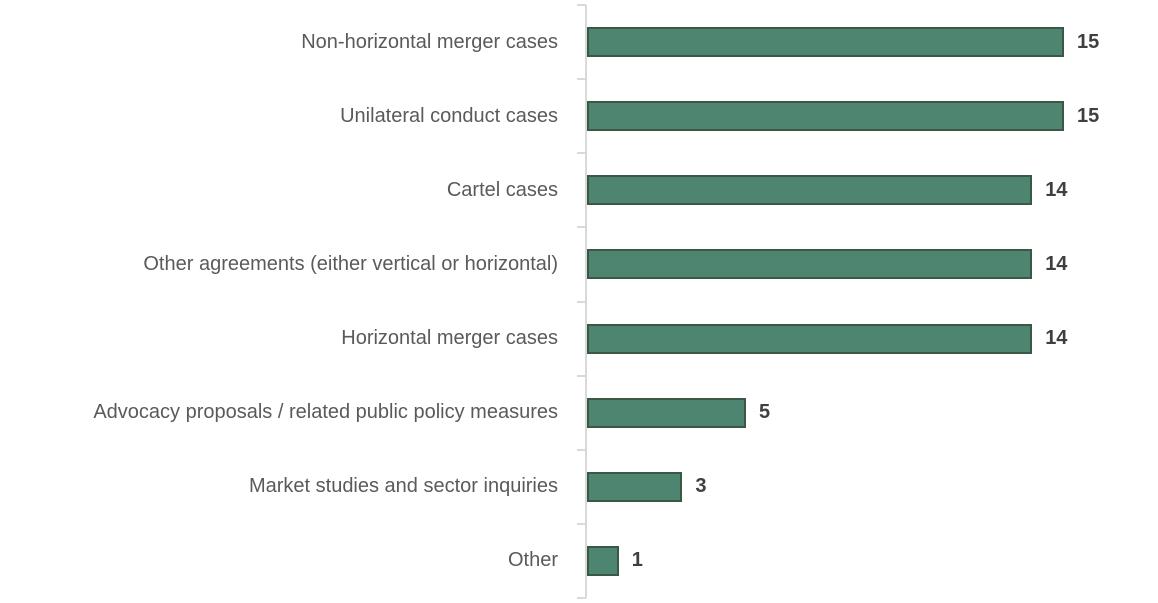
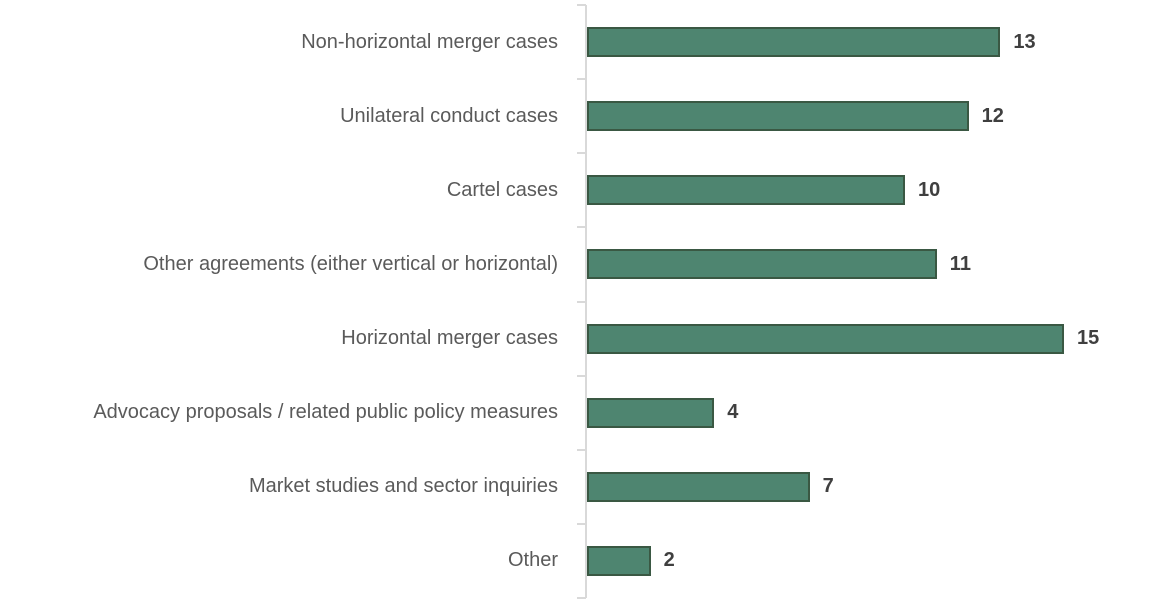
Non-horizontal merger cases: 15 -> 13
Unilateral conduct cases: 15 -> 12
Cartel cases: 14 -> 10
Other agreements (either vertical or horizontal): 14 -> 11
Horizontal merger cases: 14 -> 15
Advocacy proposals / related public policy measures: 5 -> 4
Market studies and sector inquiries: 3 -> 7
Other: 1 -> 2
